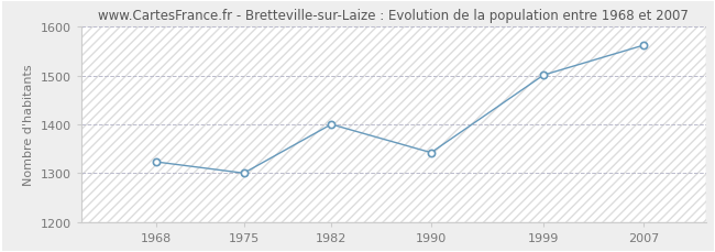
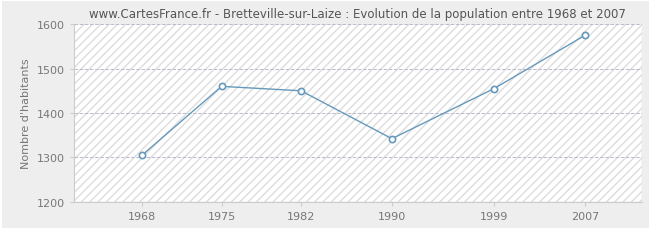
1968: 1323 -> 1305
1975: 1300 -> 1460
1982: 1400 -> 1450
1999: 1501 -> 1455
2007: 1562 -> 1575
